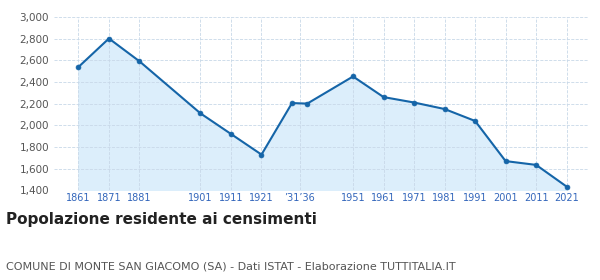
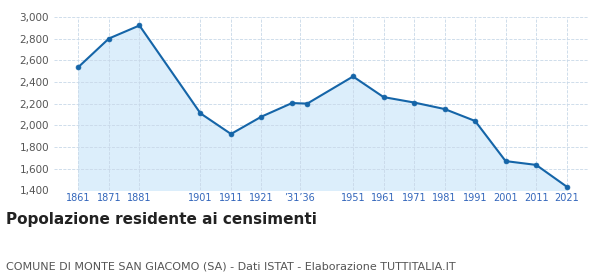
1881: 2,590 -> 2,920
1921: 1,730 -> 2,080
